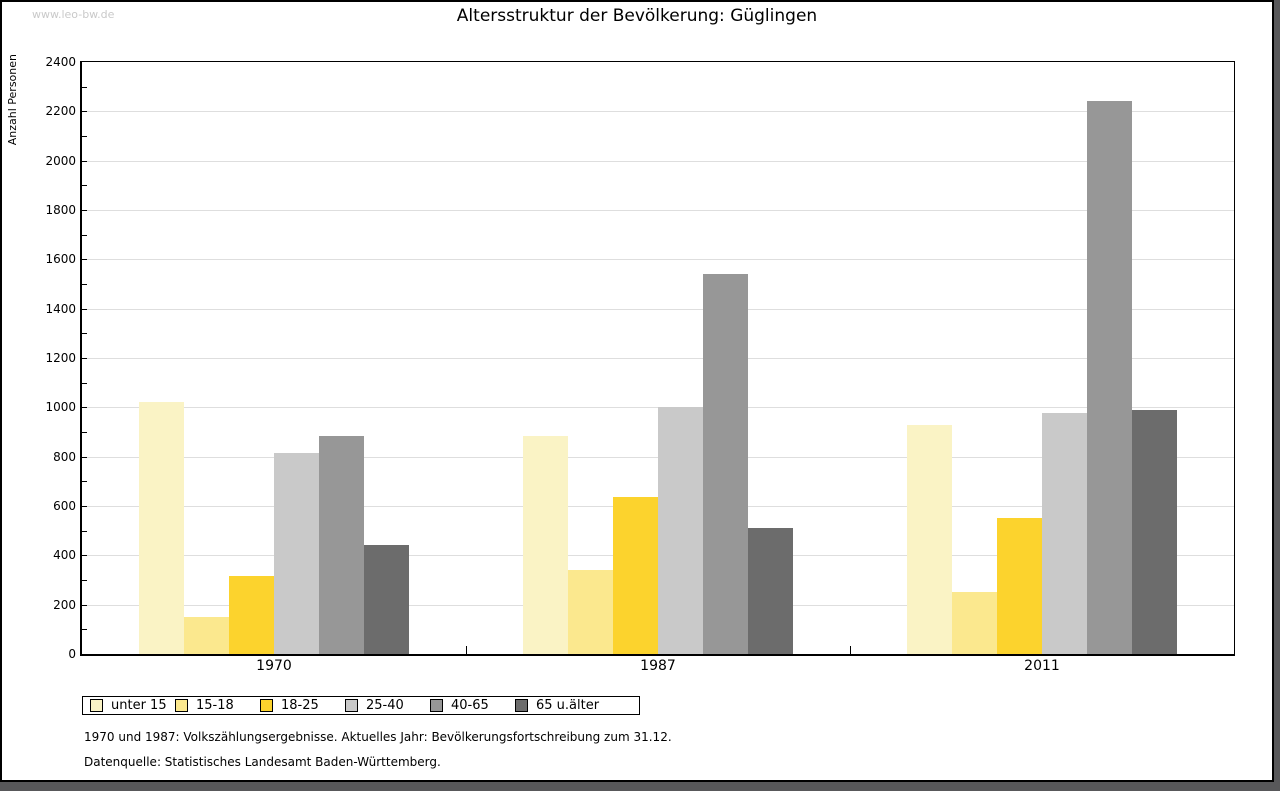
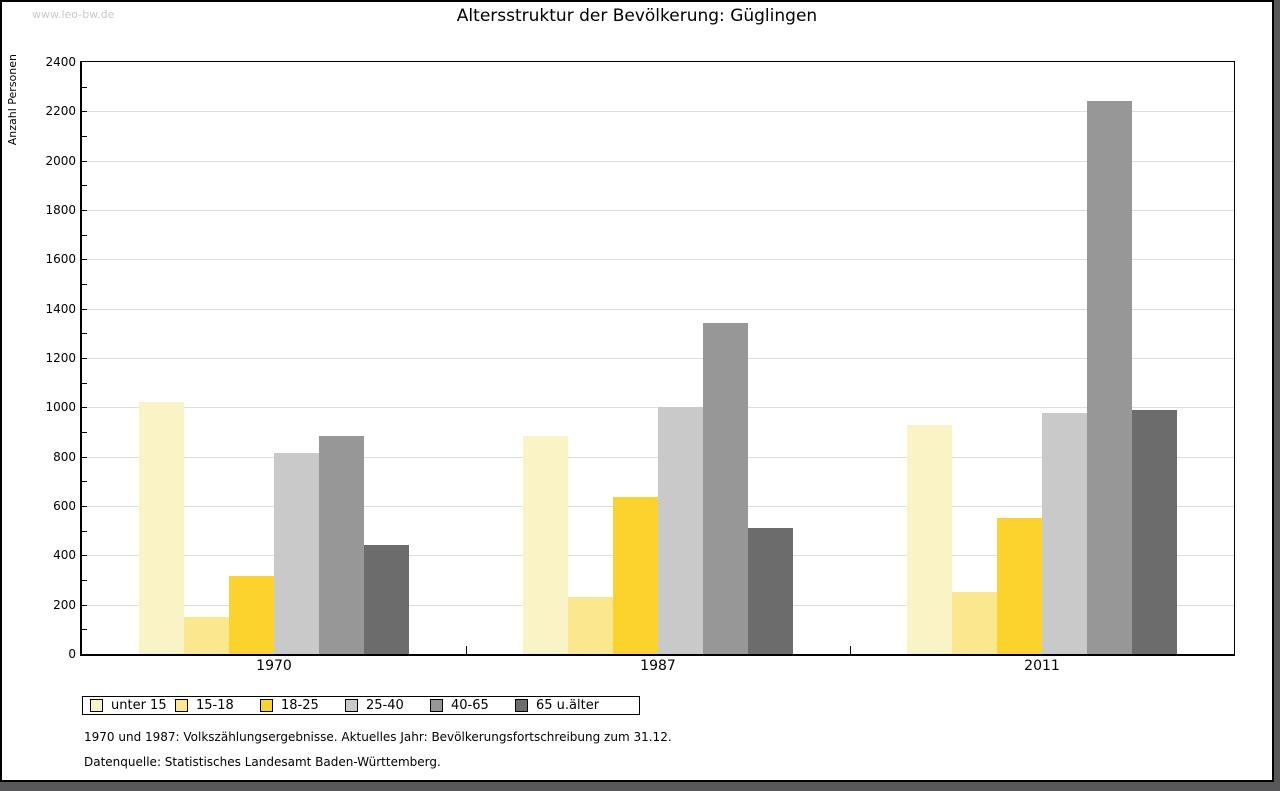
15-18/1987: 340 -> 230
40-65/1987: 1540 -> 1340
